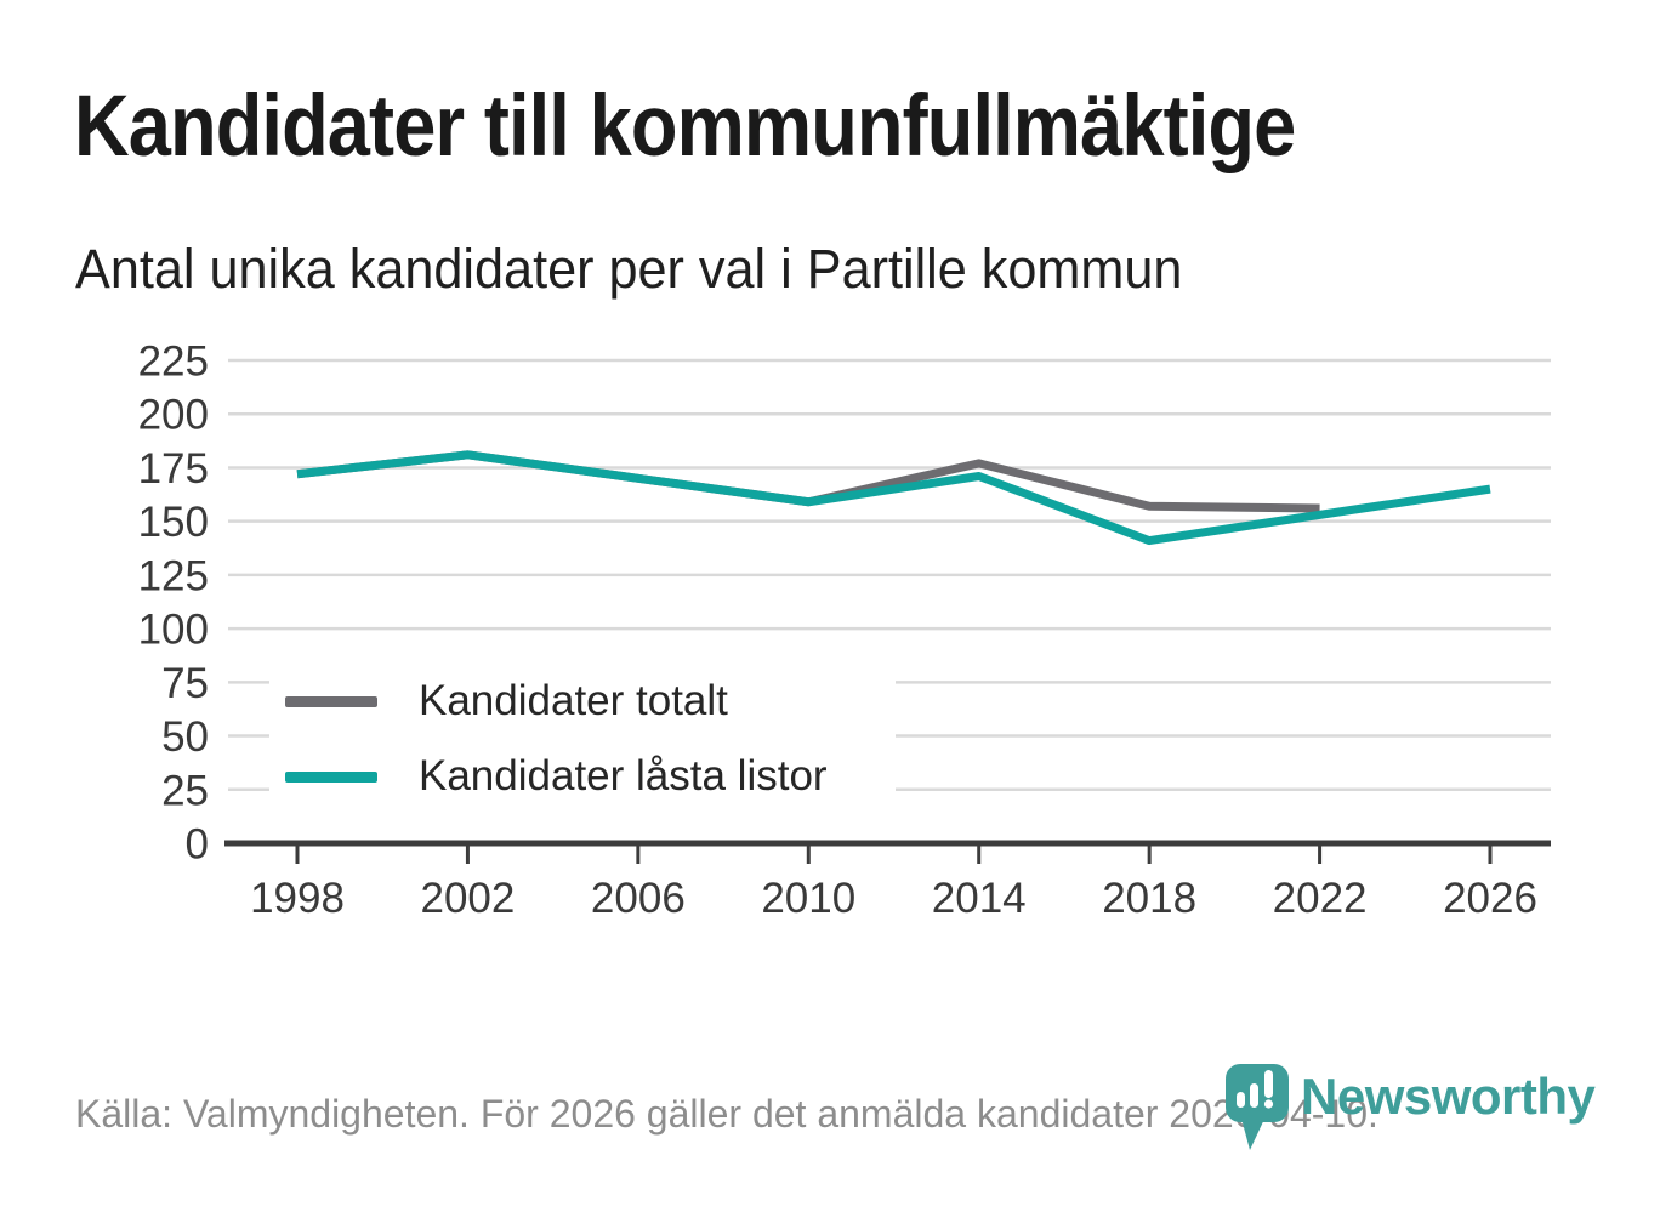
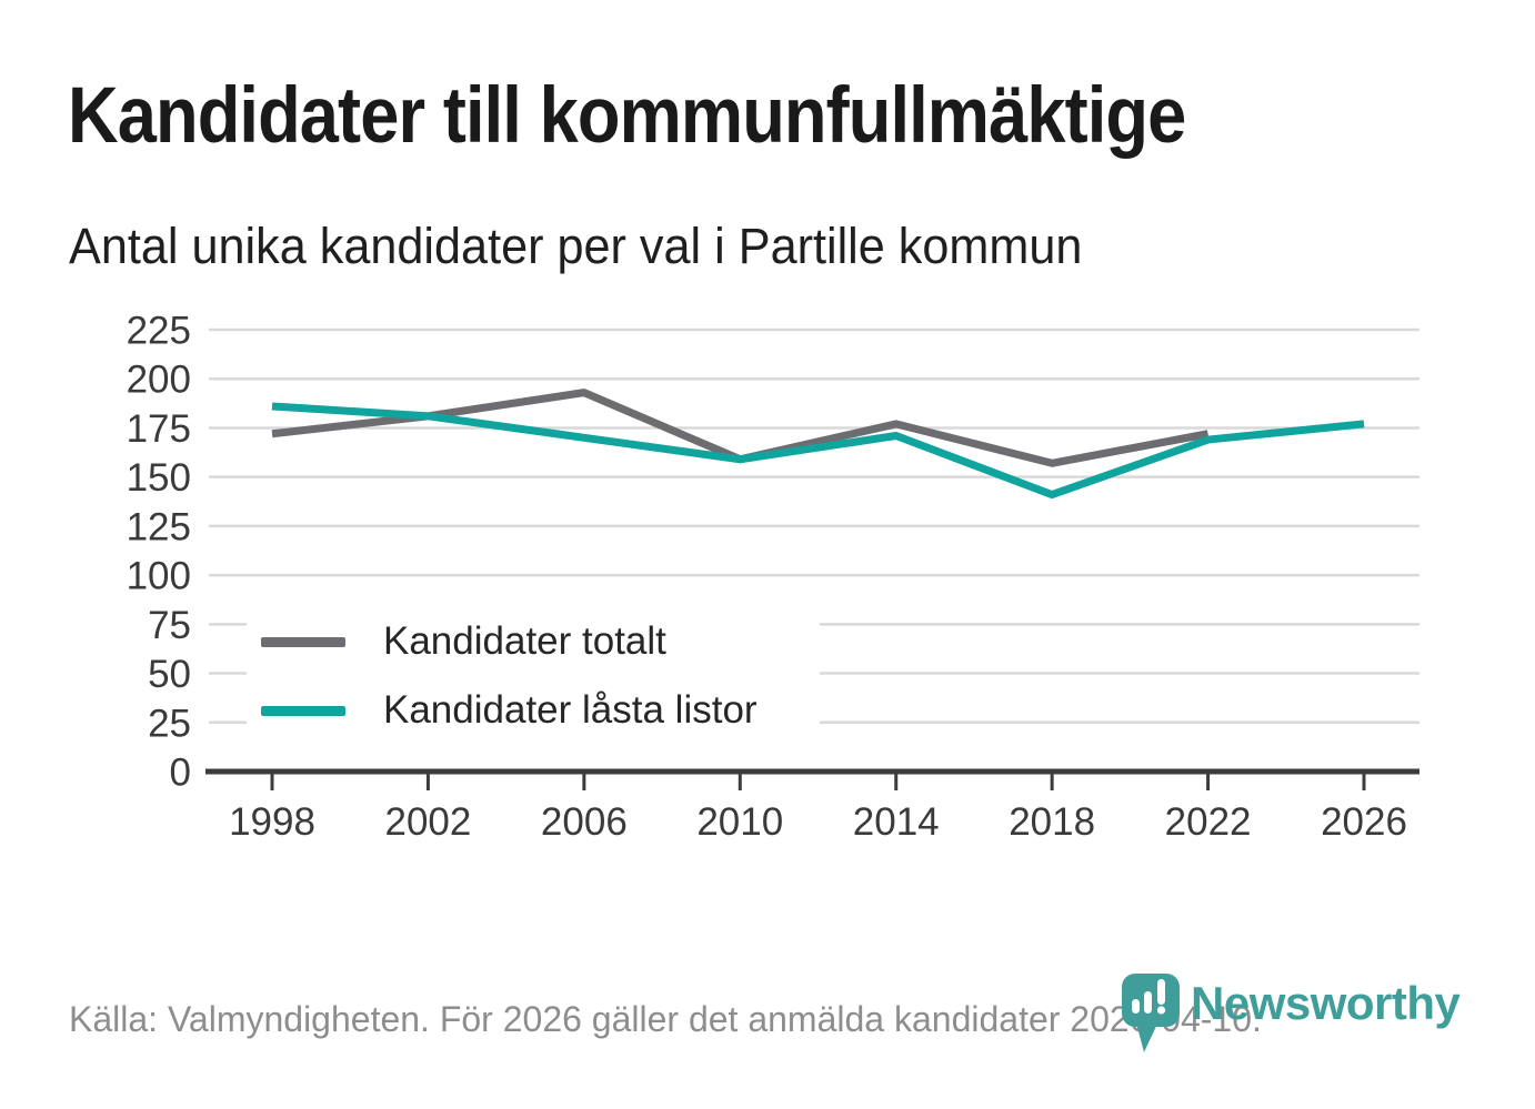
Kandidater låsta listor/1998: 172 -> 186
Kandidater totalt/2006: 170 -> 193
Kandidater totalt/2022: 156 -> 172
Kandidater låsta listor/2022: 153 -> 169
Kandidater låsta listor/2026: 165 -> 177
